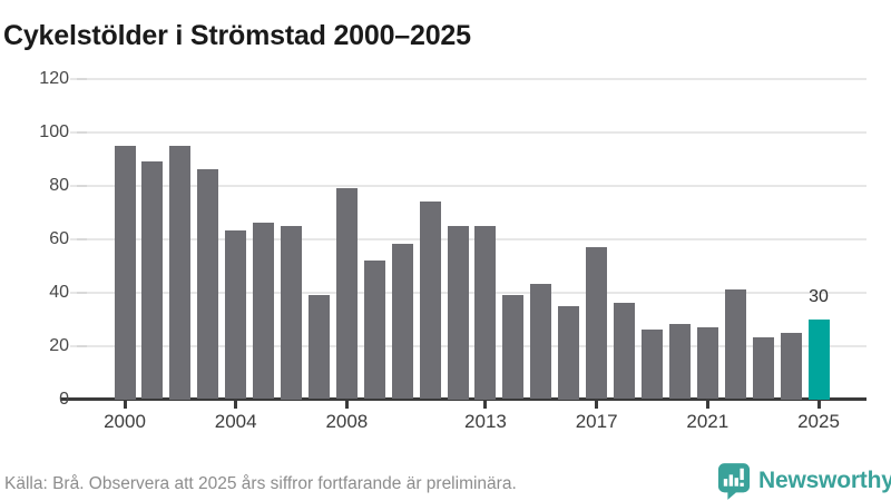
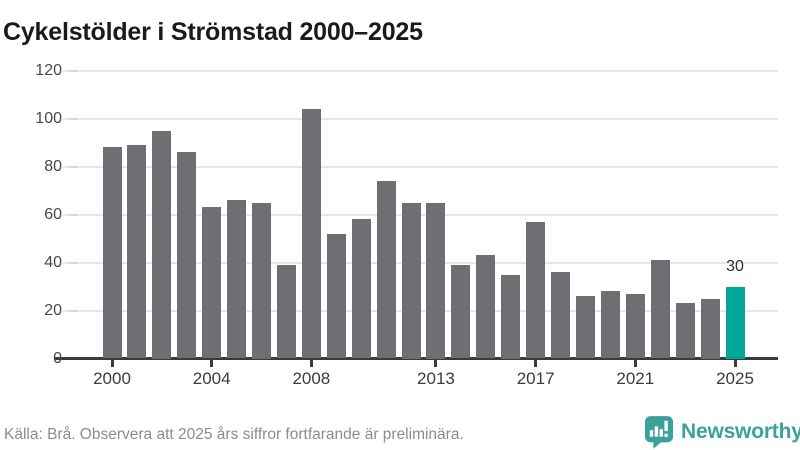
2000: 95 -> 88
2008: 79 -> 104
